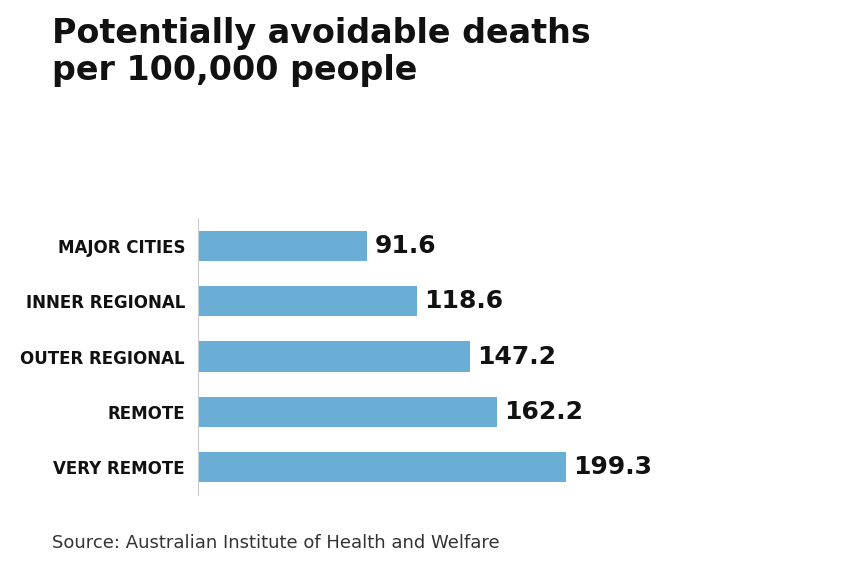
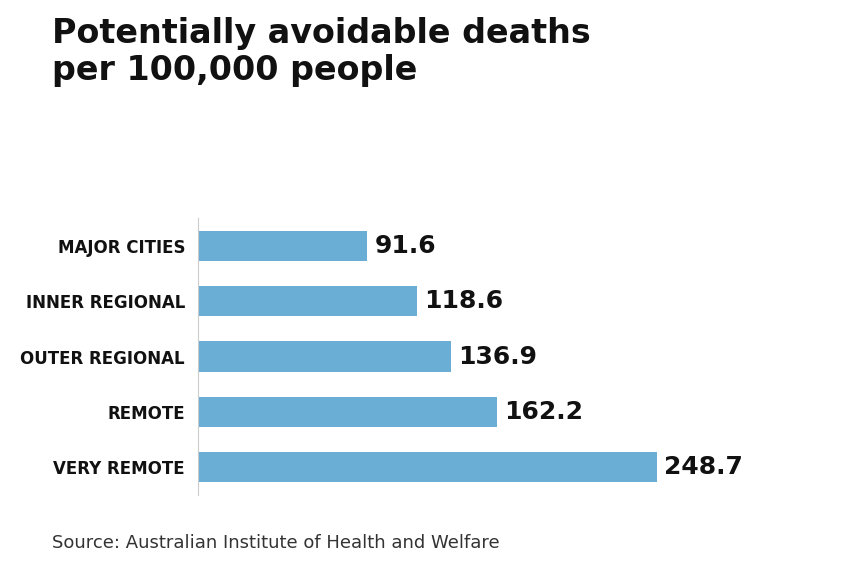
OUTER REGIONAL: 147.2 -> 136.9
VERY REMOTE: 199.3 -> 248.7
